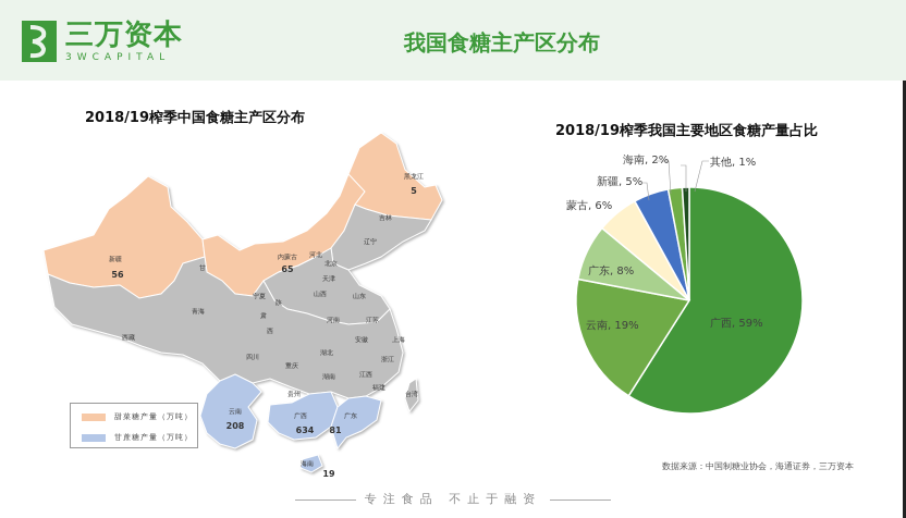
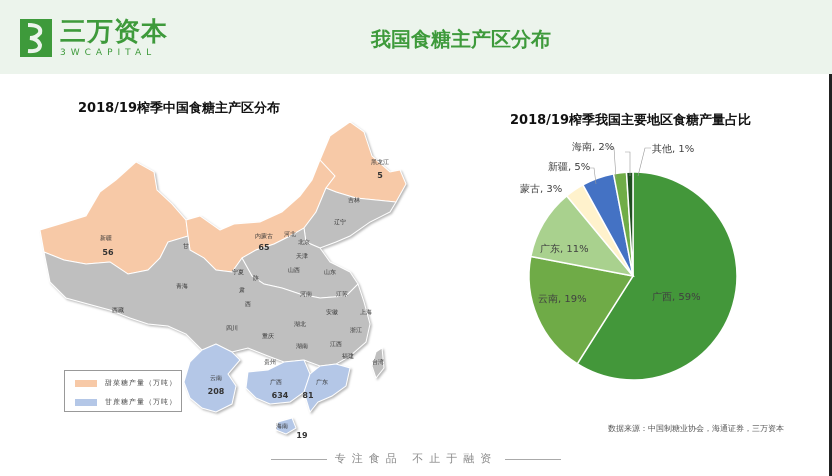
广东: 8% -> 11%
内蒙古: 6% -> 3%
